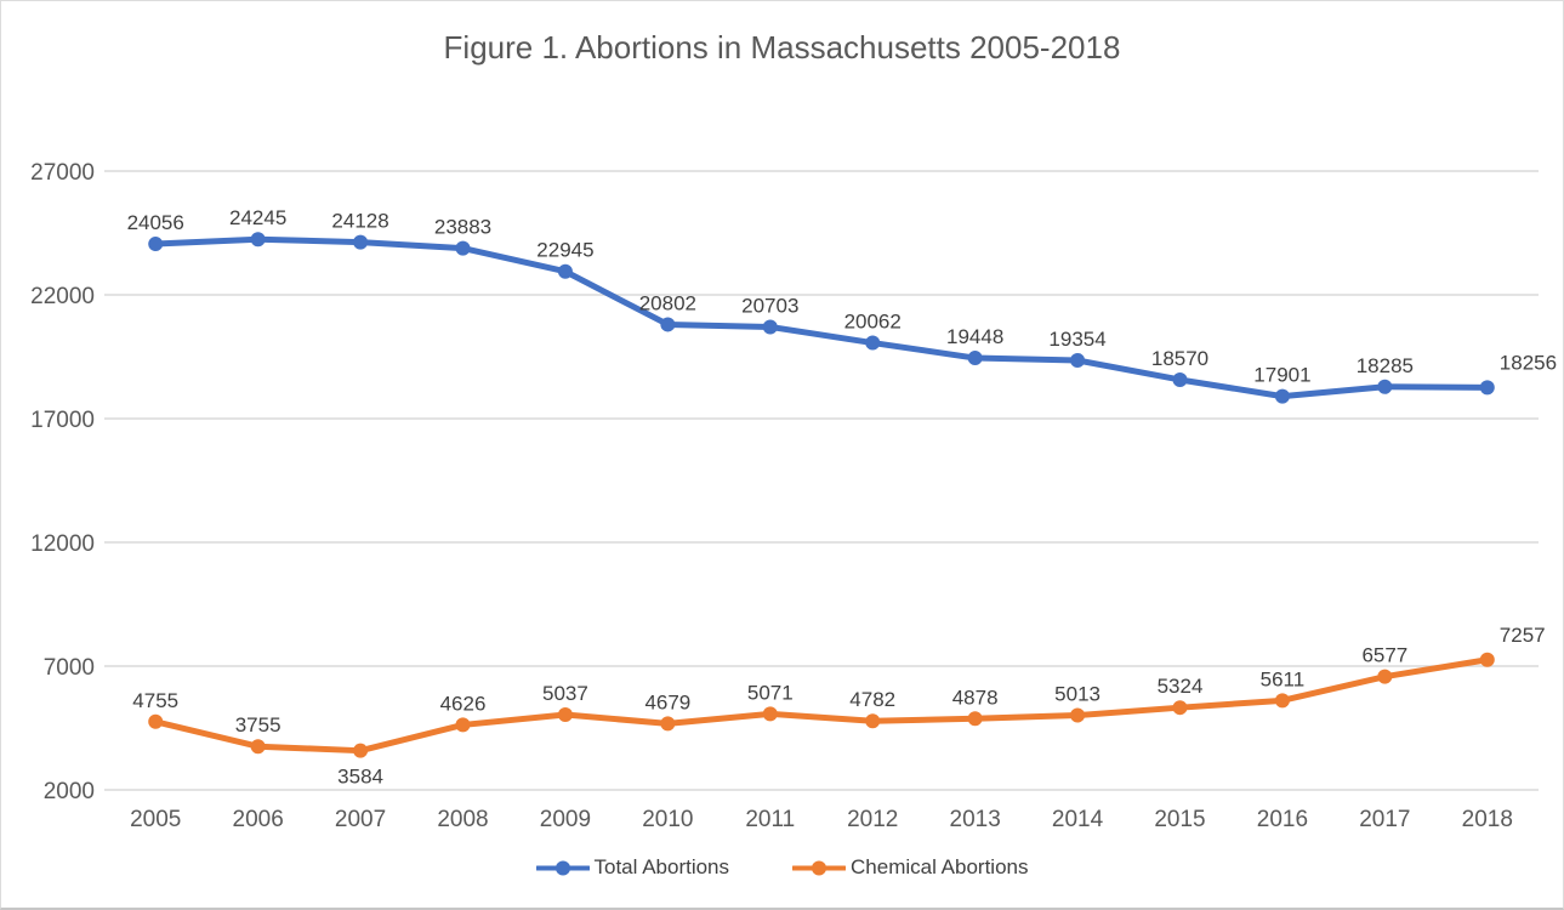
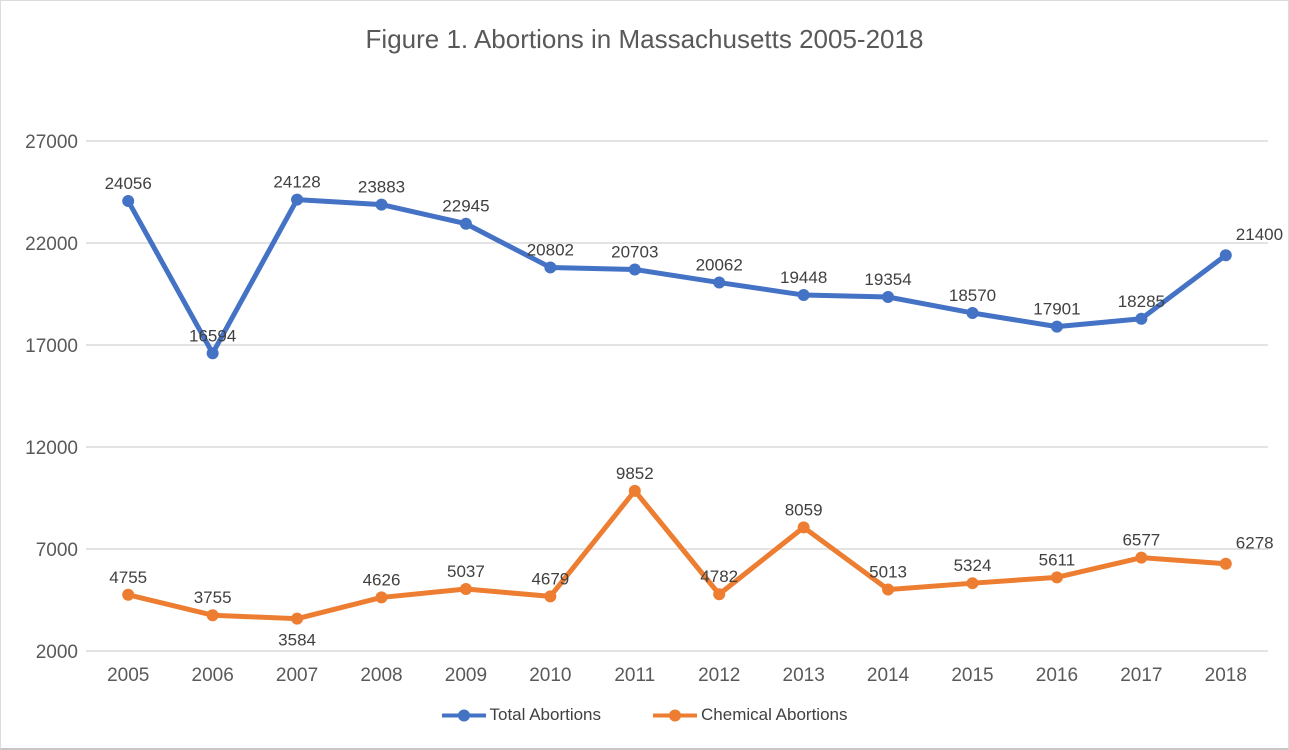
Total Abortions/2006: 24245 -> 16594
Chemical Abortions/2011: 5071 -> 9852
Chemical Abortions/2013: 4878 -> 8059
Total Abortions/2018: 18256 -> 21400
Chemical Abortions/2018: 7257 -> 6278
